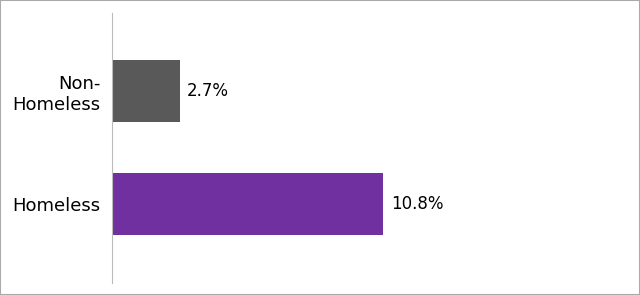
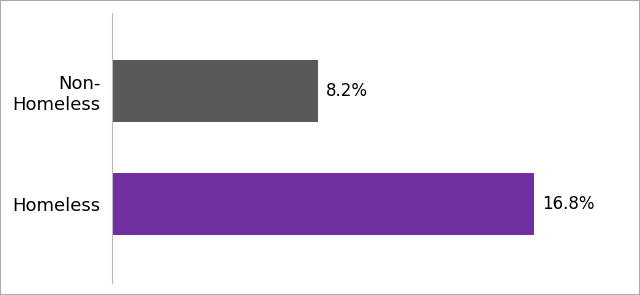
Non- Homeless: 2.7% -> 8.2%
Homeless: 10.8% -> 16.8%
